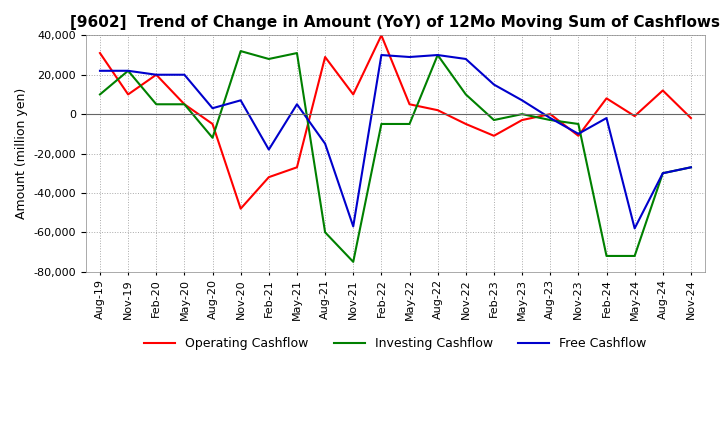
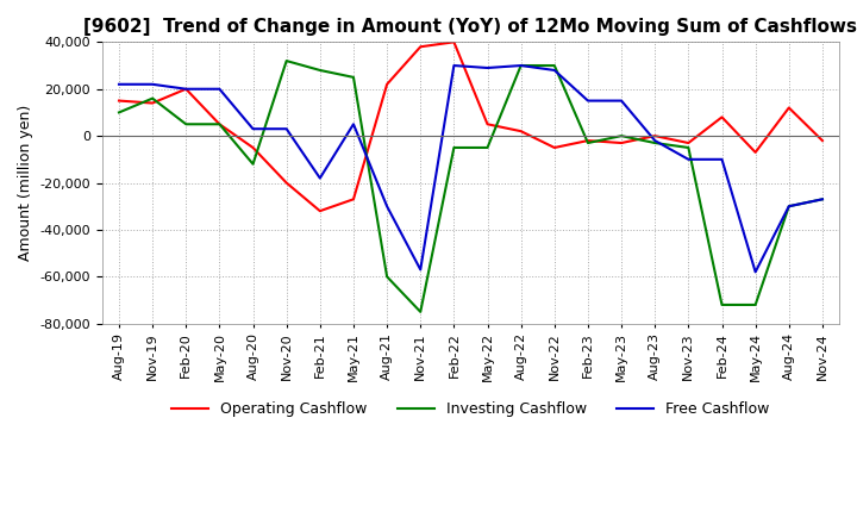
Operating Cashflow/Aug-19: 31,000 -> 15,000
Operating Cashflow/Nov-19: 10,000 -> 14,000
Investing Cashflow/Nov-19: 22,000 -> 16,000
Operating Cashflow/Nov-20: -48,000 -> -20,000
Free Cashflow/Nov-20: 7,000 -> 3,000
Investing Cashflow/May-21: 31,000 -> 25,000
Operating Cashflow/Aug-21: 29,000 -> 22,000
Free Cashflow/Aug-21: -15,000 -> -30,000
Operating Cashflow/Nov-21: 10,000 -> 38,000
Investing Cashflow/Nov-22: 10,000 -> 30,000
Operating Cashflow/Feb-23: -11,000 -> -2,000
Free Cashflow/May-23: 7,000 -> 15,000
Operating Cashflow/Nov-23: -11,000 -> -3,000
Free Cashflow/Feb-24: -2,000 -> -10,000
Operating Cashflow/May-24: -1,000 -> -7,000
